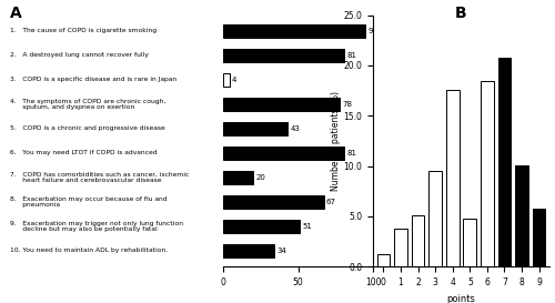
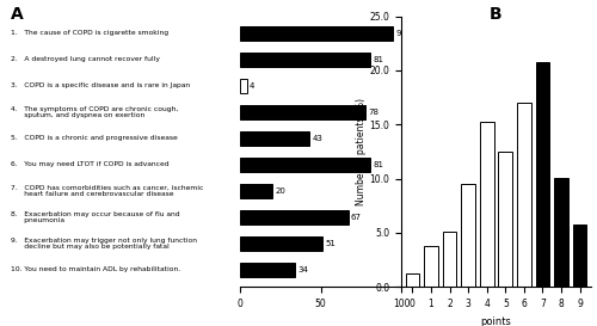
4: 17.6 -> 15.2
5: 4.8 -> 12.5
6: 18.4 -> 17.0
